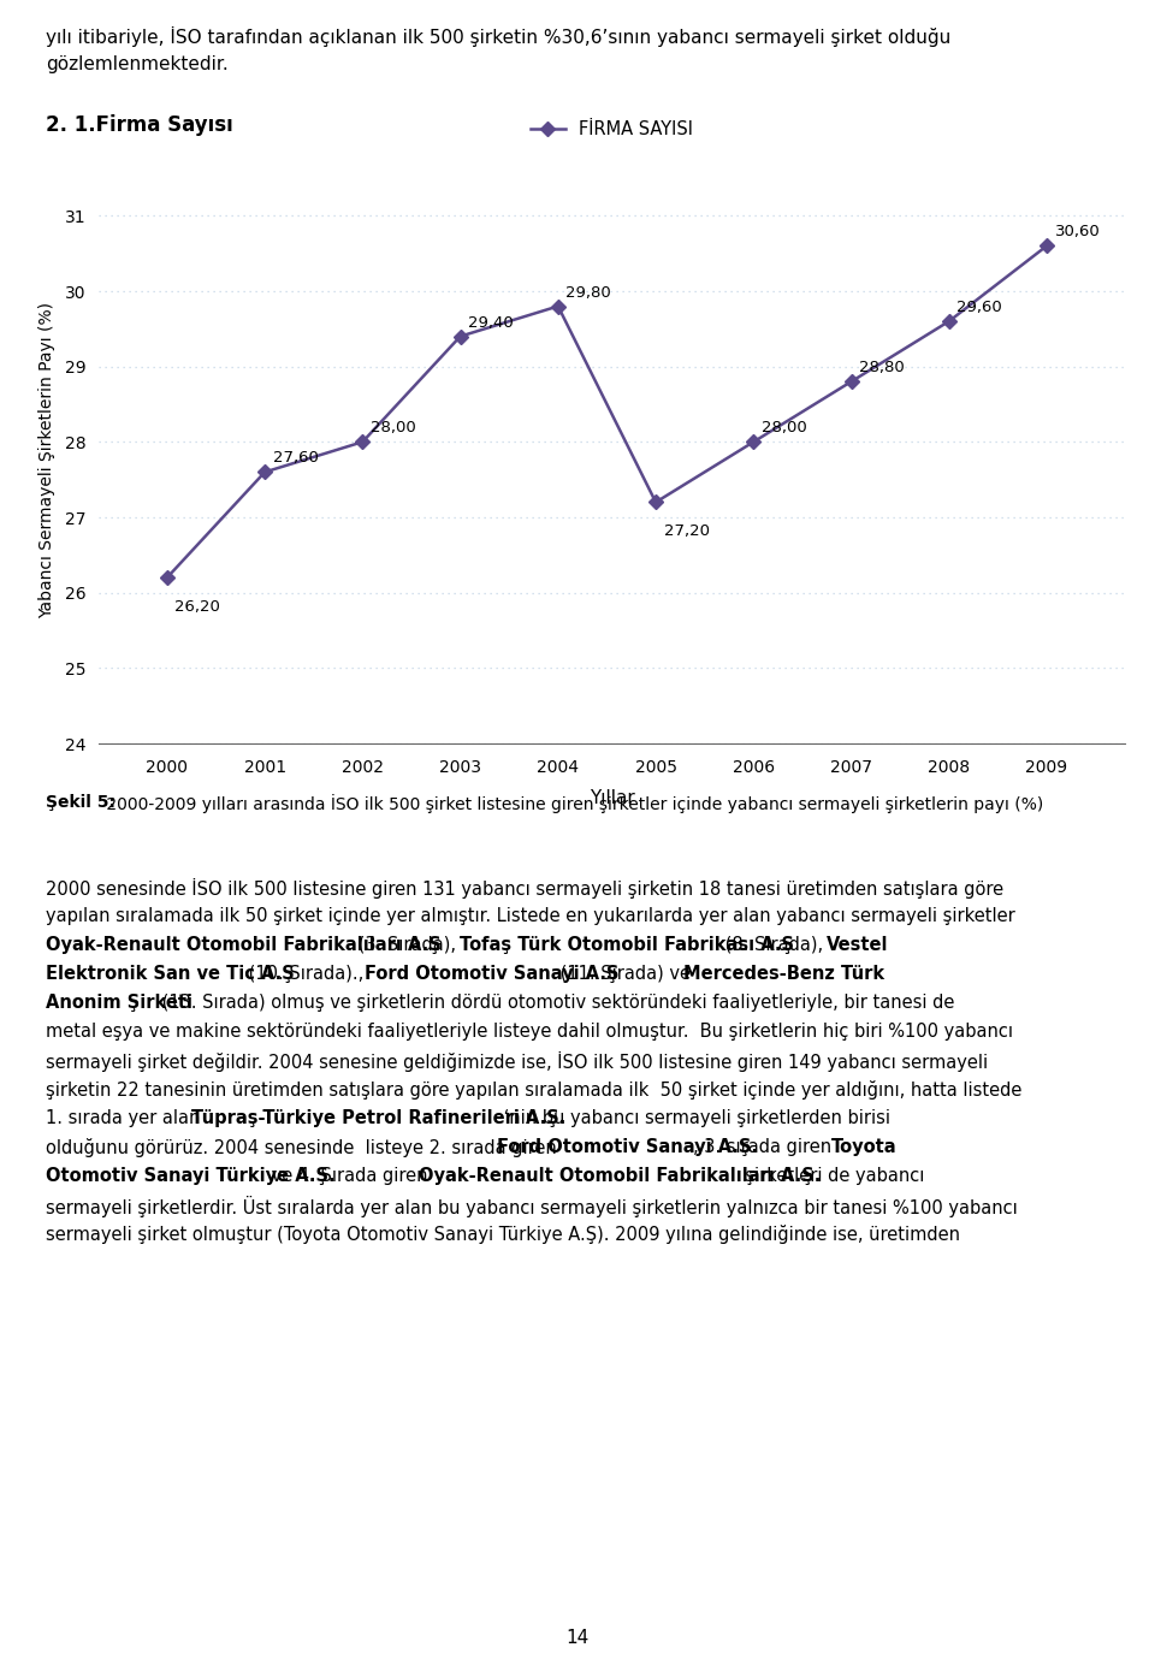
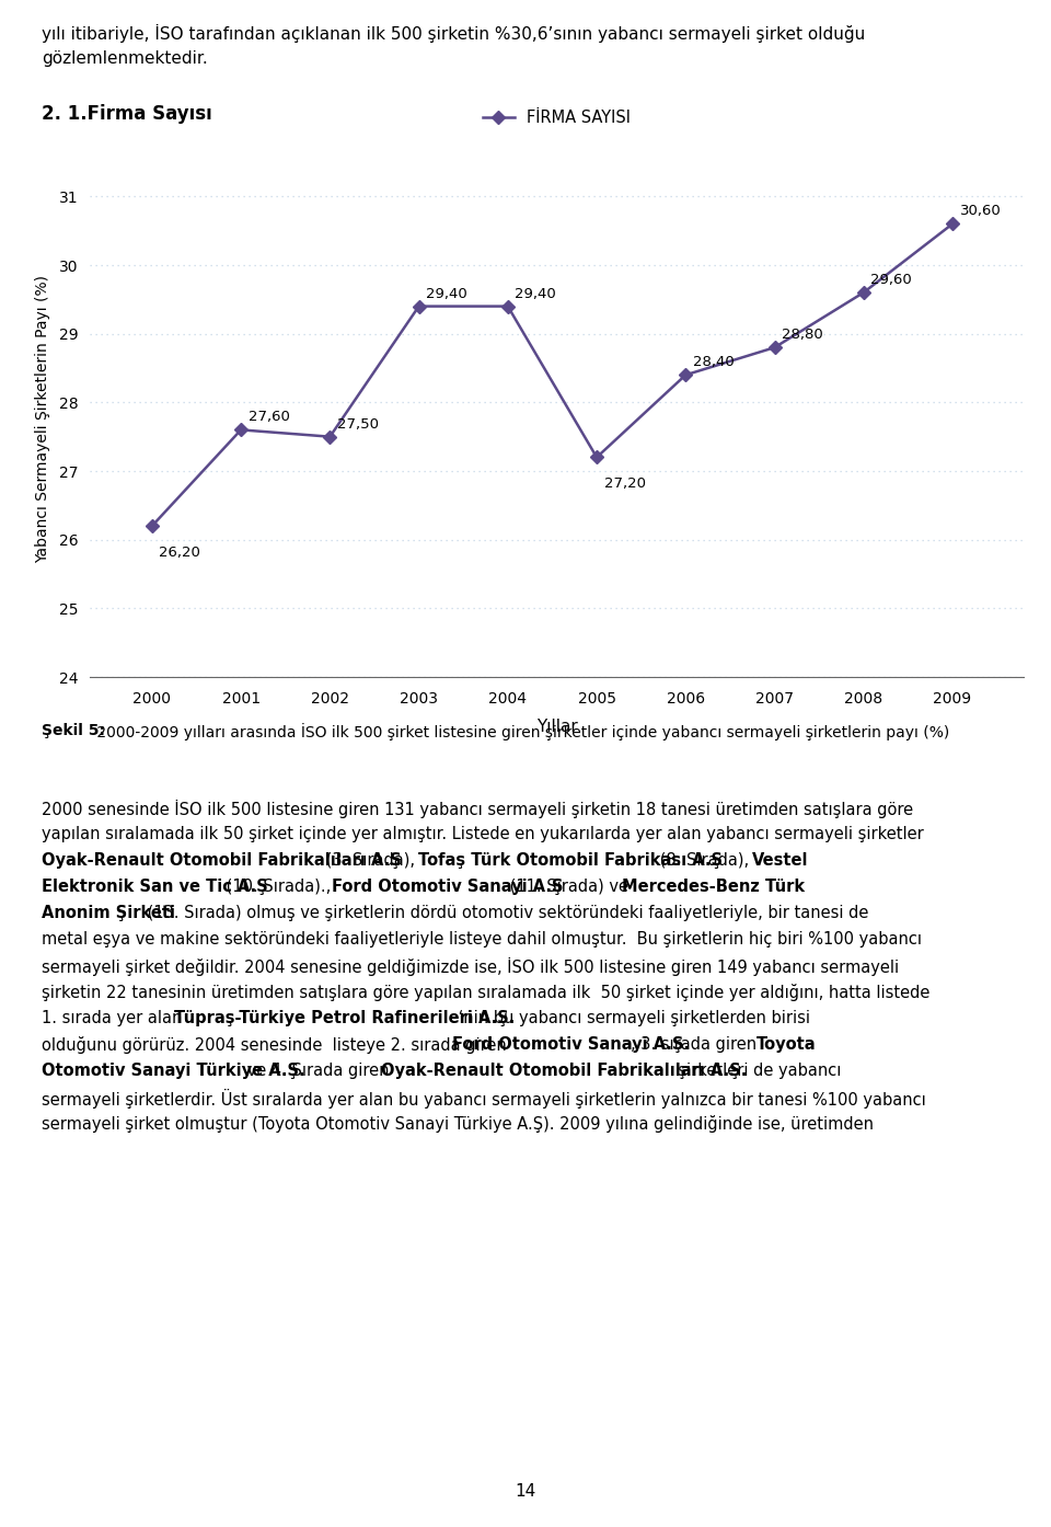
2002: 28,00 -> 27,50
2004: 29,80 -> 29,40
2006: 28,00 -> 28,40
